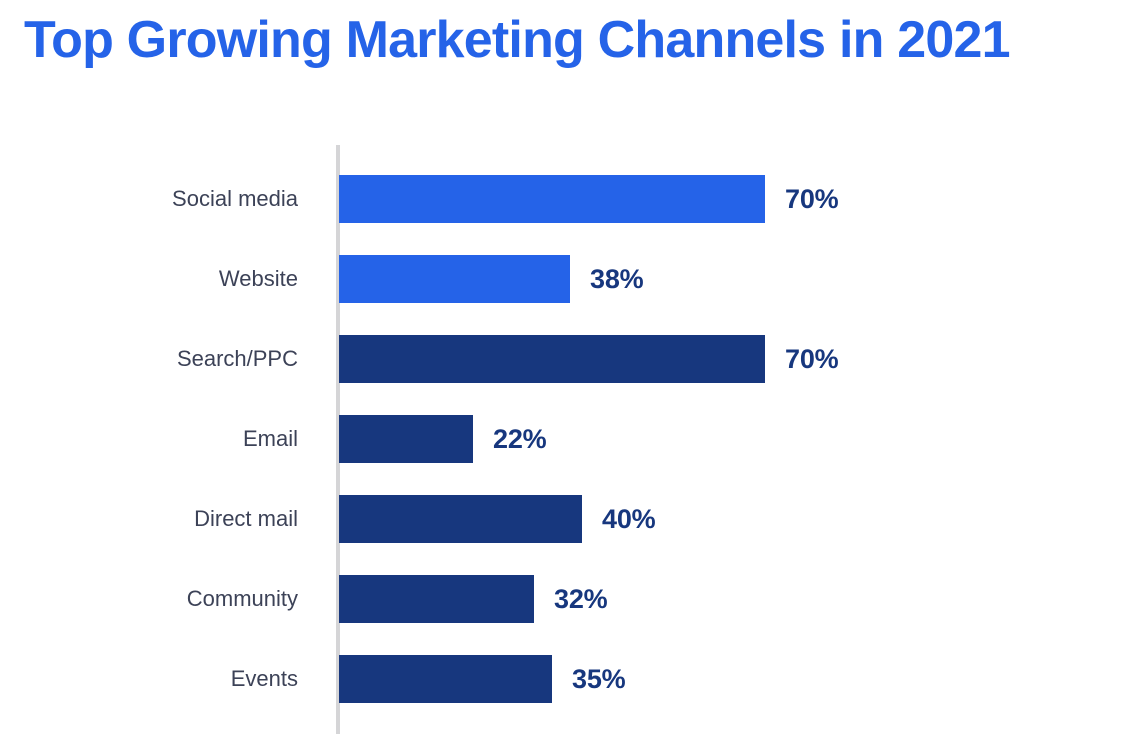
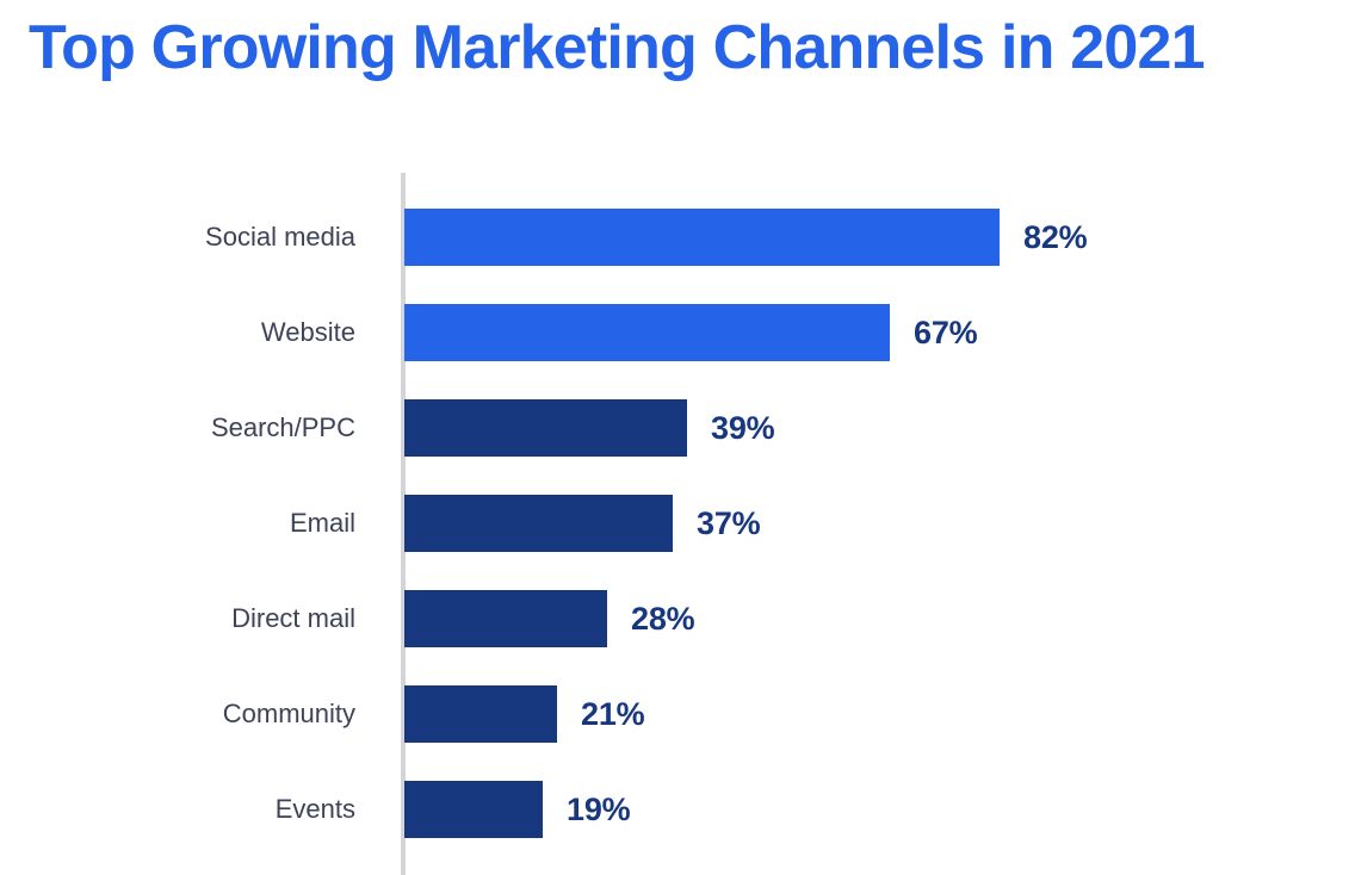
Social media: 70% -> 82%
Website: 38% -> 67%
Search/PPC: 70% -> 39%
Email: 22% -> 37%
Direct mail: 40% -> 28%
Community: 32% -> 21%
Events: 35% -> 19%
